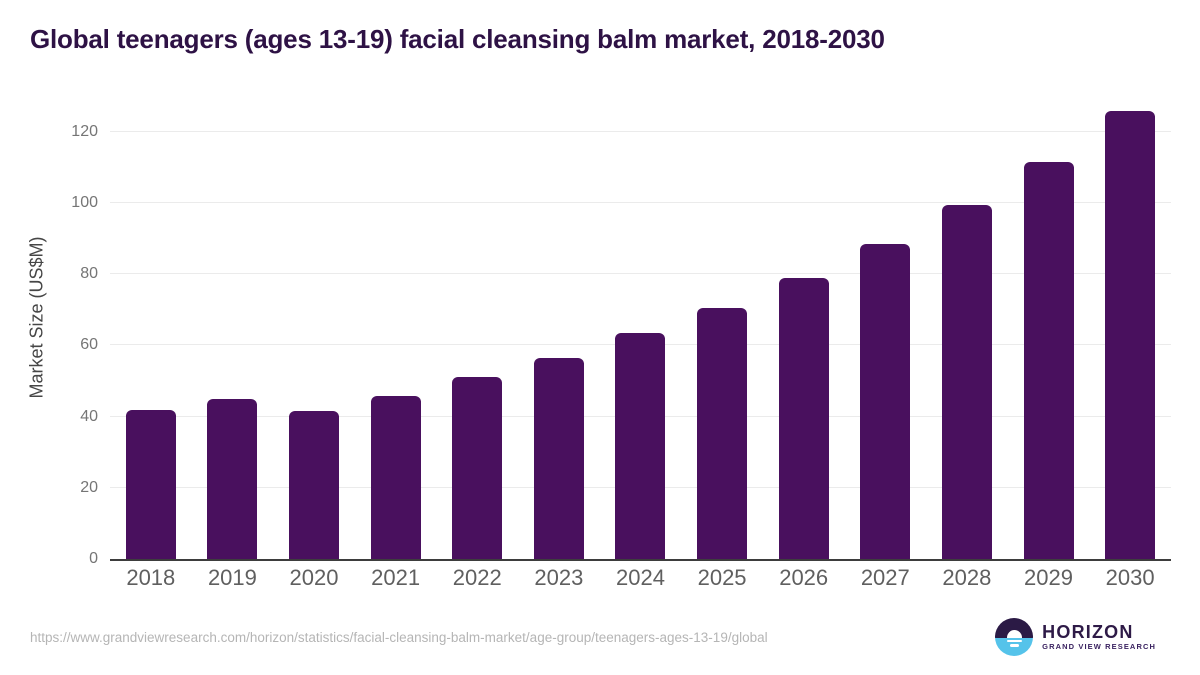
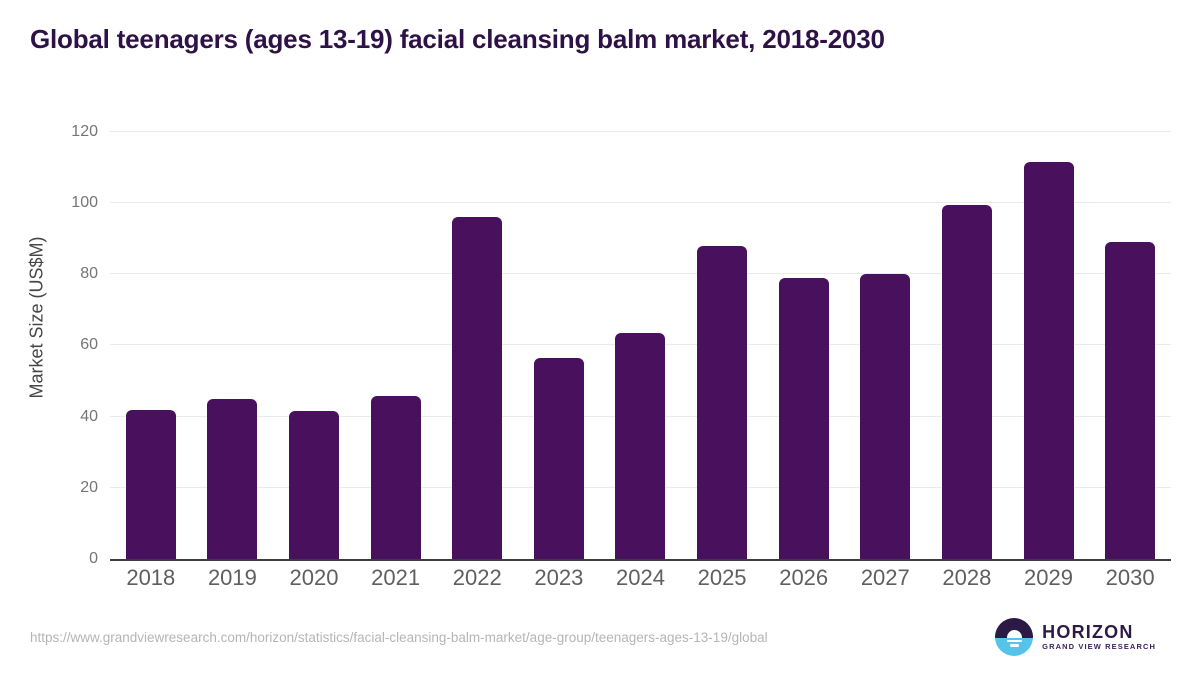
2022: 51 -> 96
2025: 70 -> 88
2027: 89 -> 80
2030: 126 -> 89
